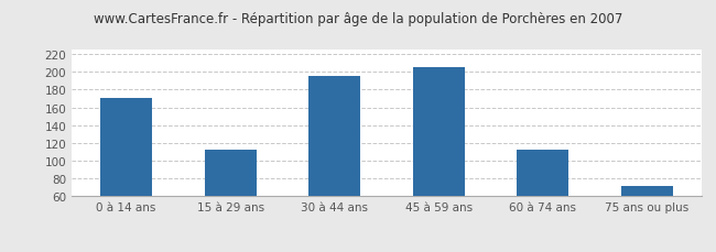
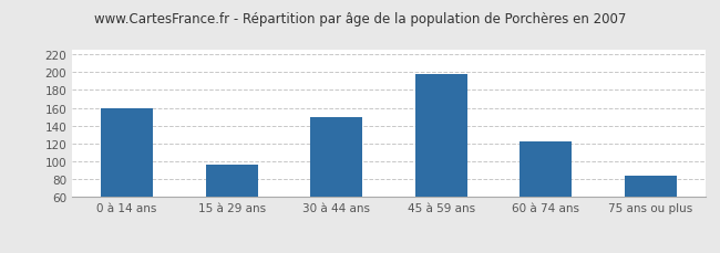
0 à 14 ans: 171 -> 160
15 à 29 ans: 113 -> 96
30 à 44 ans: 195 -> 150
45 à 59 ans: 205 -> 198
60 à 74 ans: 113 -> 122
75 ans ou plus: 72 -> 84
